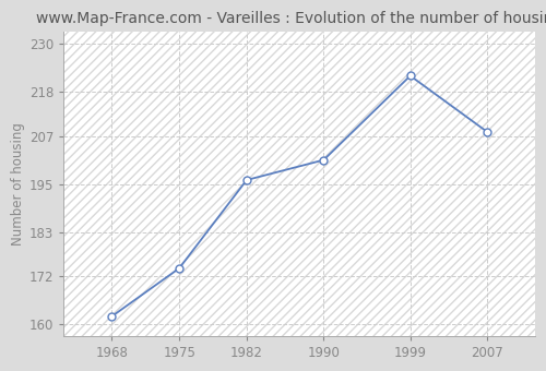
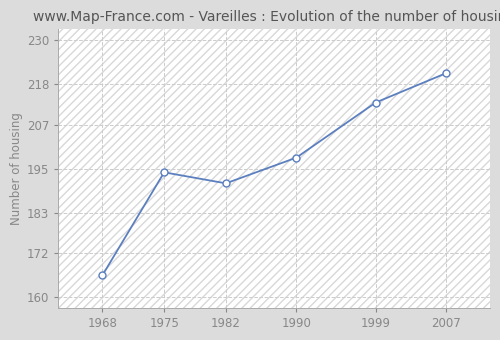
1968: 162 -> 166
1975: 174 -> 194
1982: 196 -> 191
1990: 201 -> 198
1999: 222 -> 213
2007: 208 -> 221
